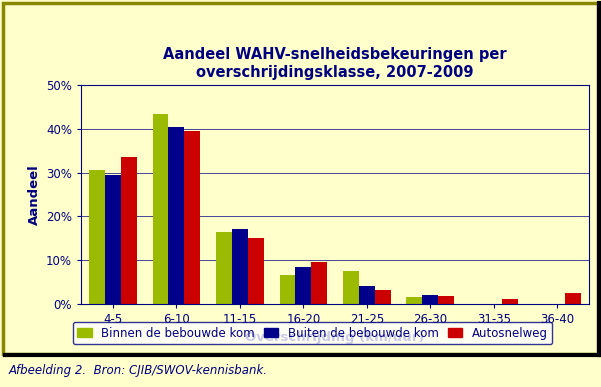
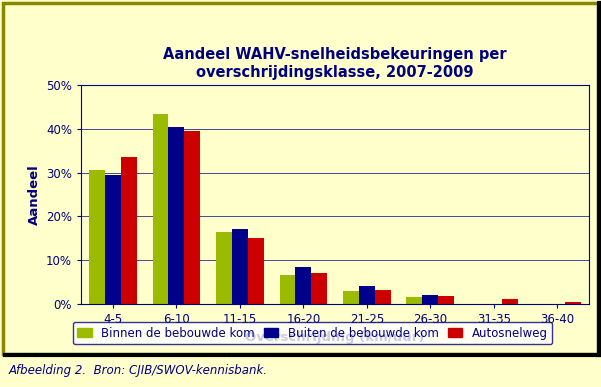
Autosnelweg/16-20: 9.5% -> 7.0%
Binnen de bebouwde kom/21-25: 7.5% -> 3.0%
Autosnelweg/36-40: 2.5% -> 0.5%
